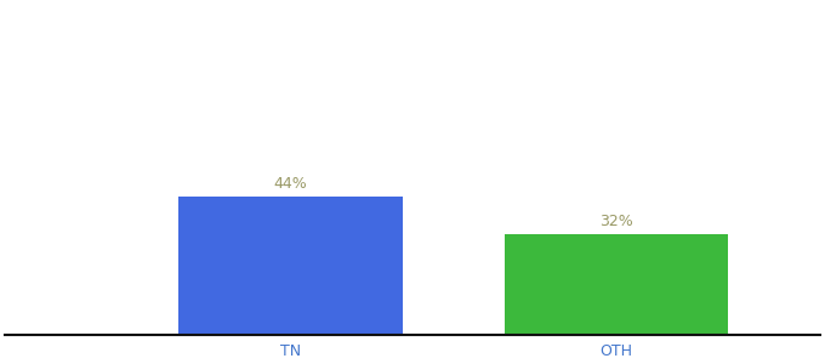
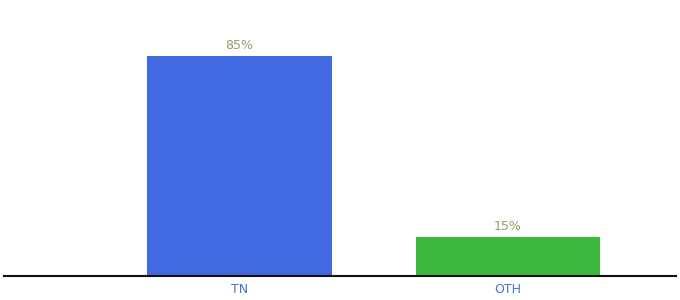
TN: 44% -> 85%
OTH: 32% -> 15%
